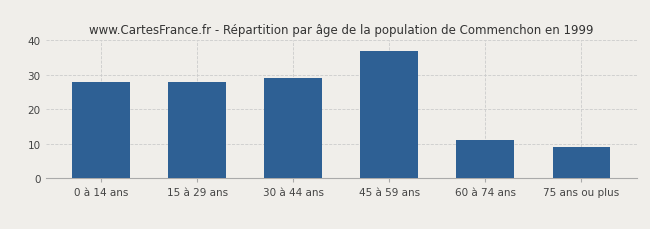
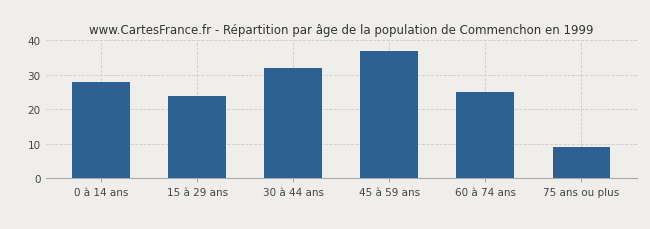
15 à 29 ans: 28 -> 24
30 à 44 ans: 29 -> 32
60 à 74 ans: 11 -> 25
